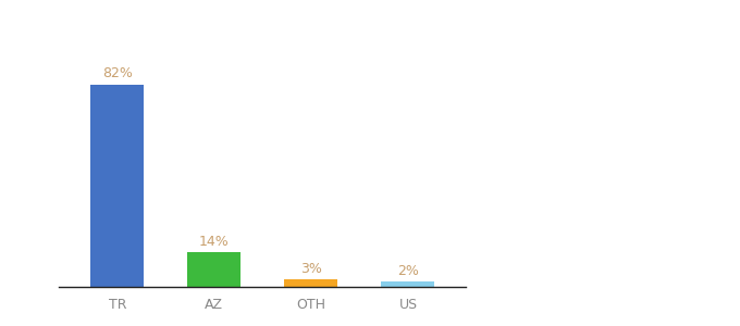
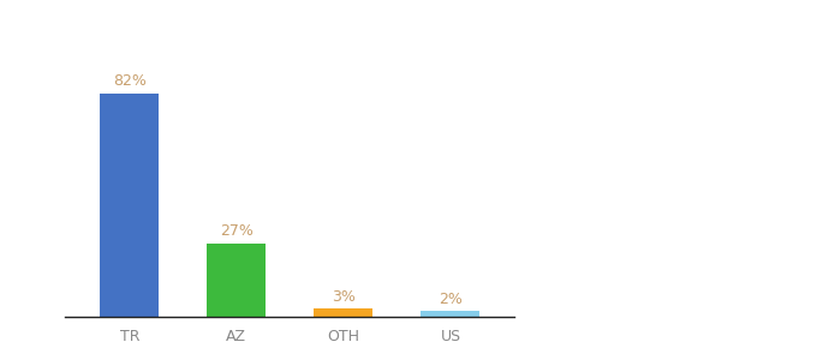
AZ: 14% -> 27%
